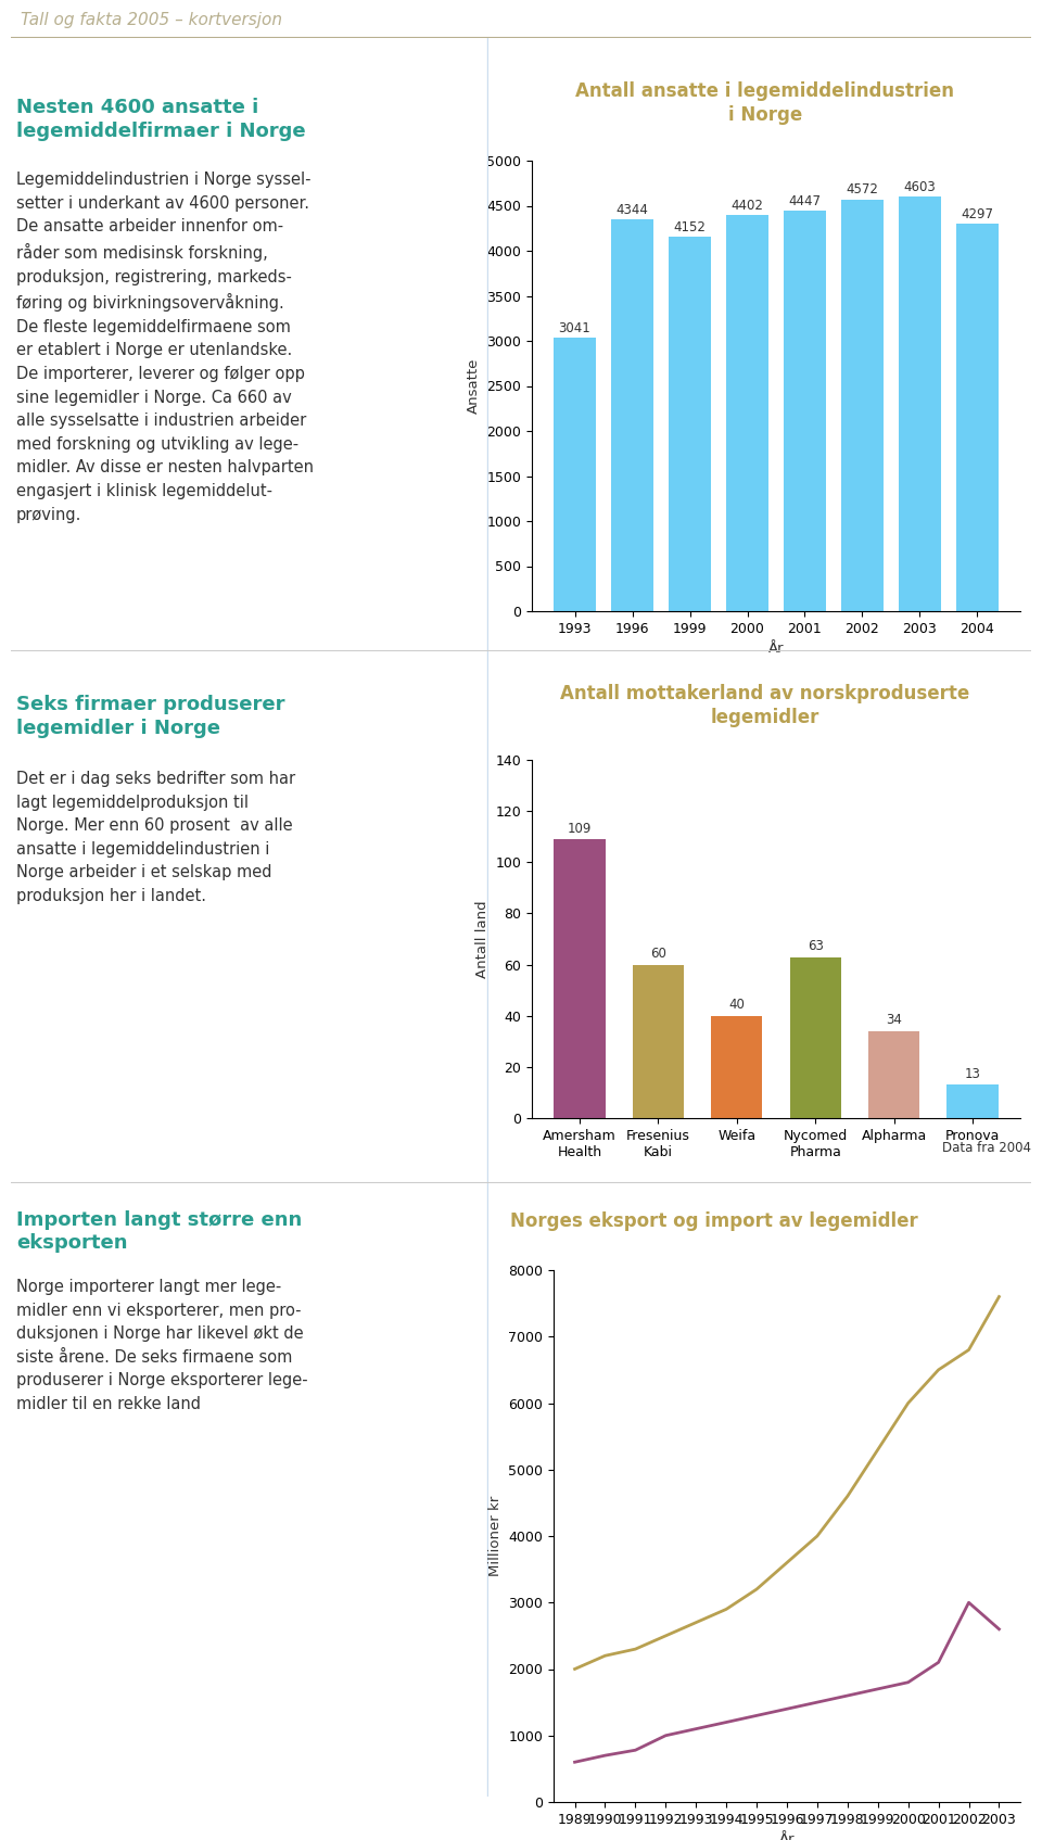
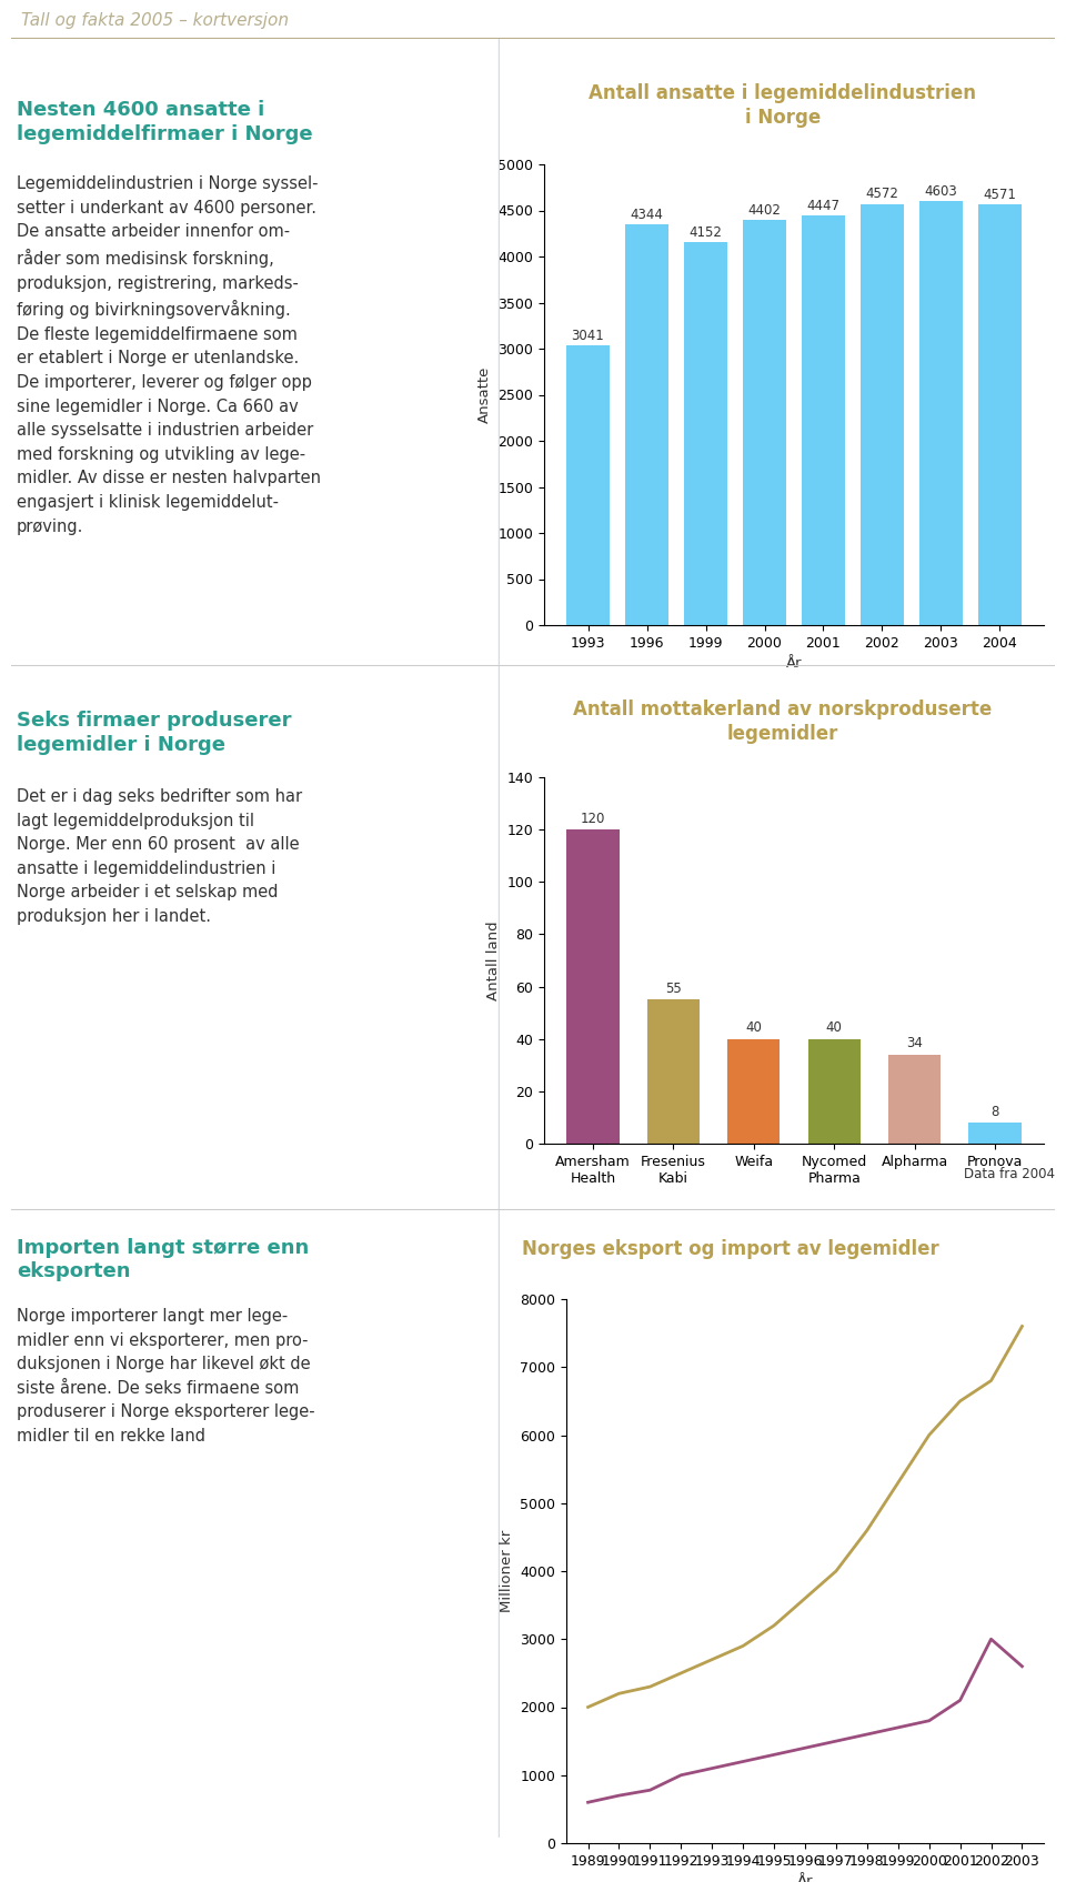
2004: 4297 -> 4571
Amersham Health: 109 -> 120
Fresenius Kabi: 60 -> 55
Nycomed Pharma: 63 -> 40
Pronova: 13 -> 8
